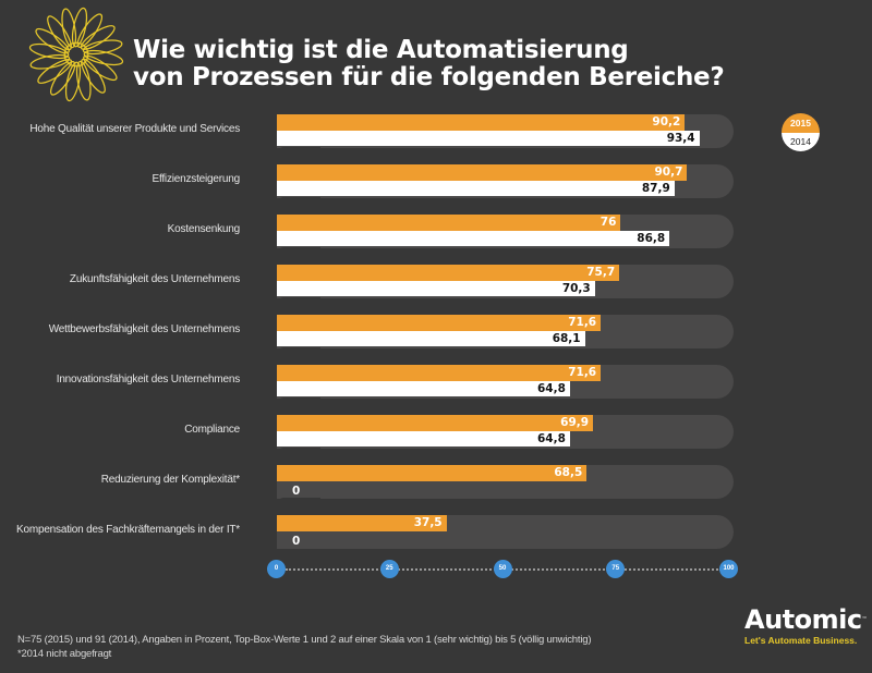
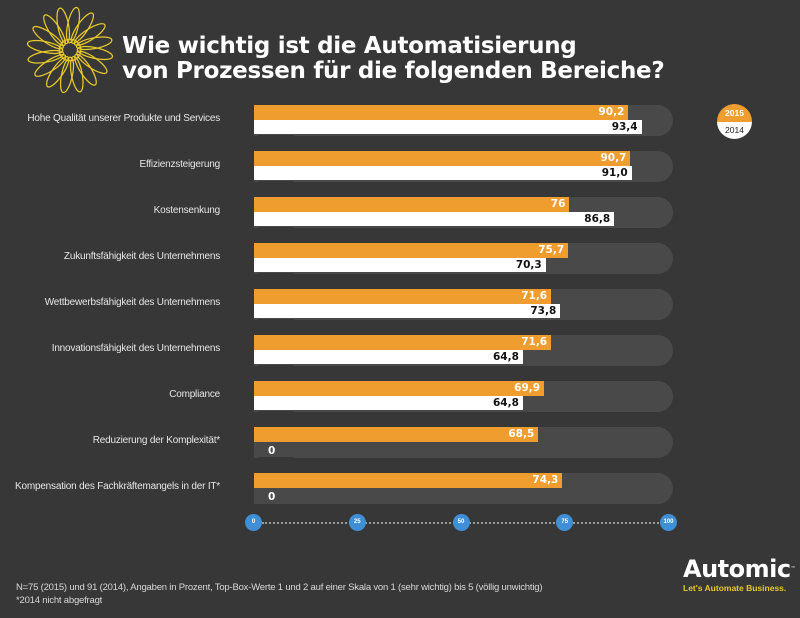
2014/Effizienzsteigerung: 87,9 -> 91,0
2014/Wettbewerbsfähigkeit des Unternehmens: 68,1 -> 73,8
2015/Kompensation des Fachkräftemangels in der IT*: 37,5 -> 74,3
